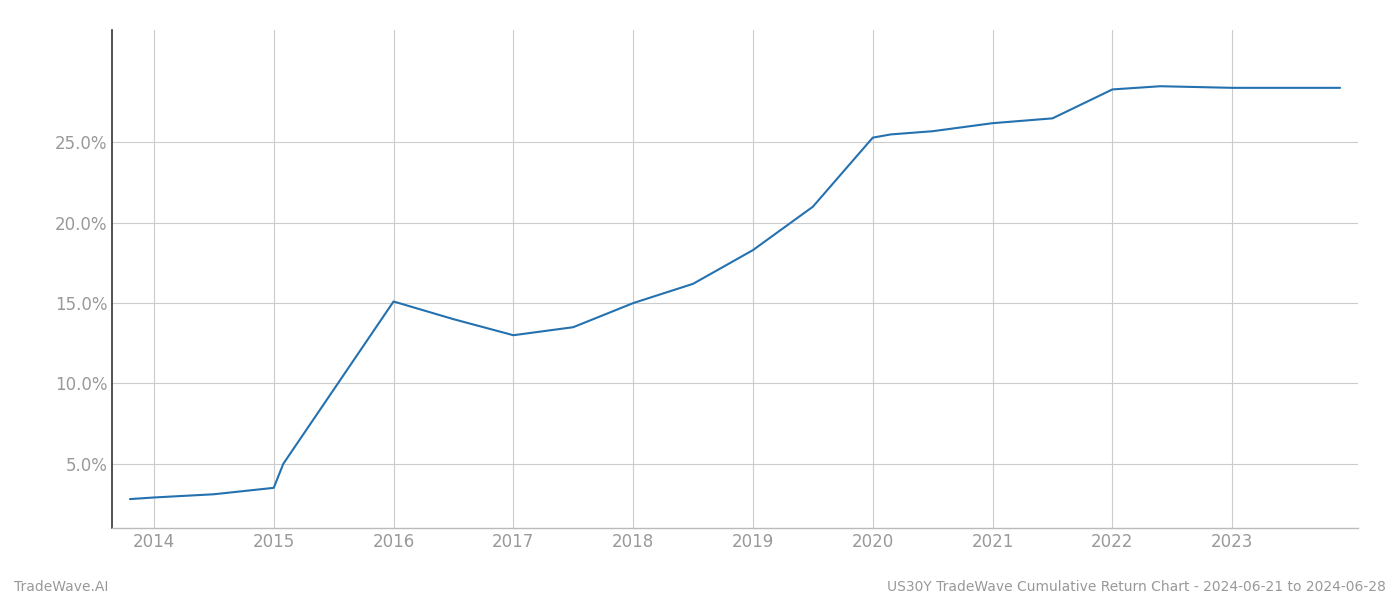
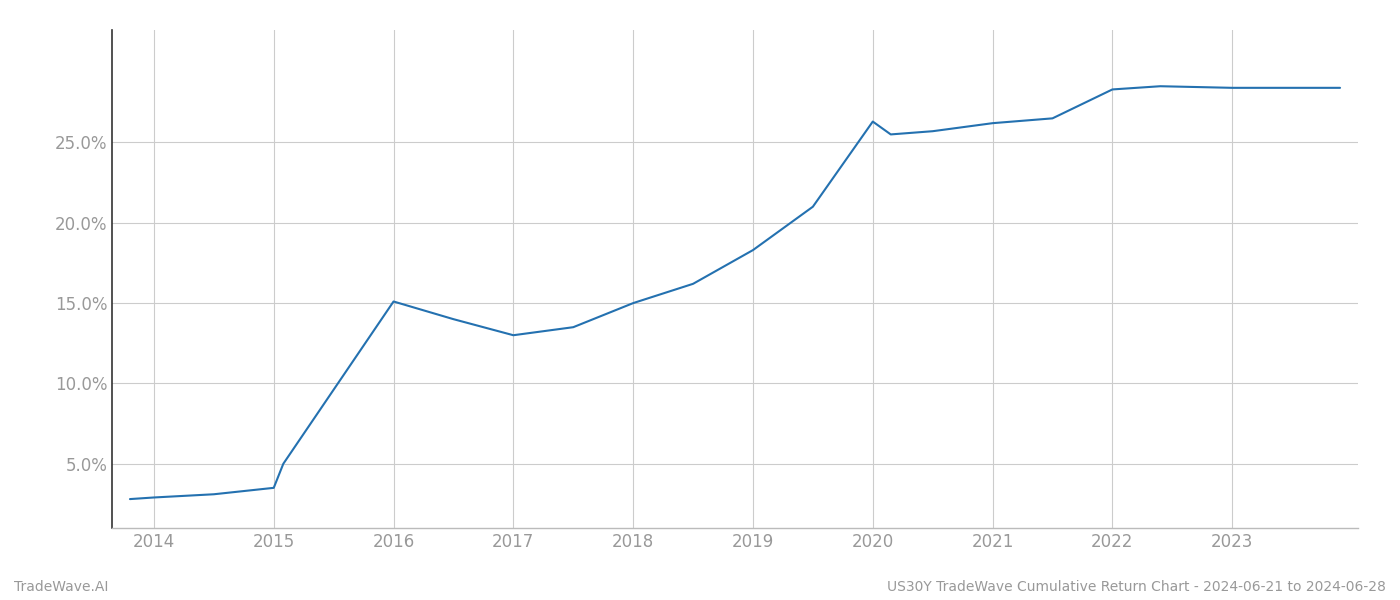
2020: 25.3% -> 26.3%
